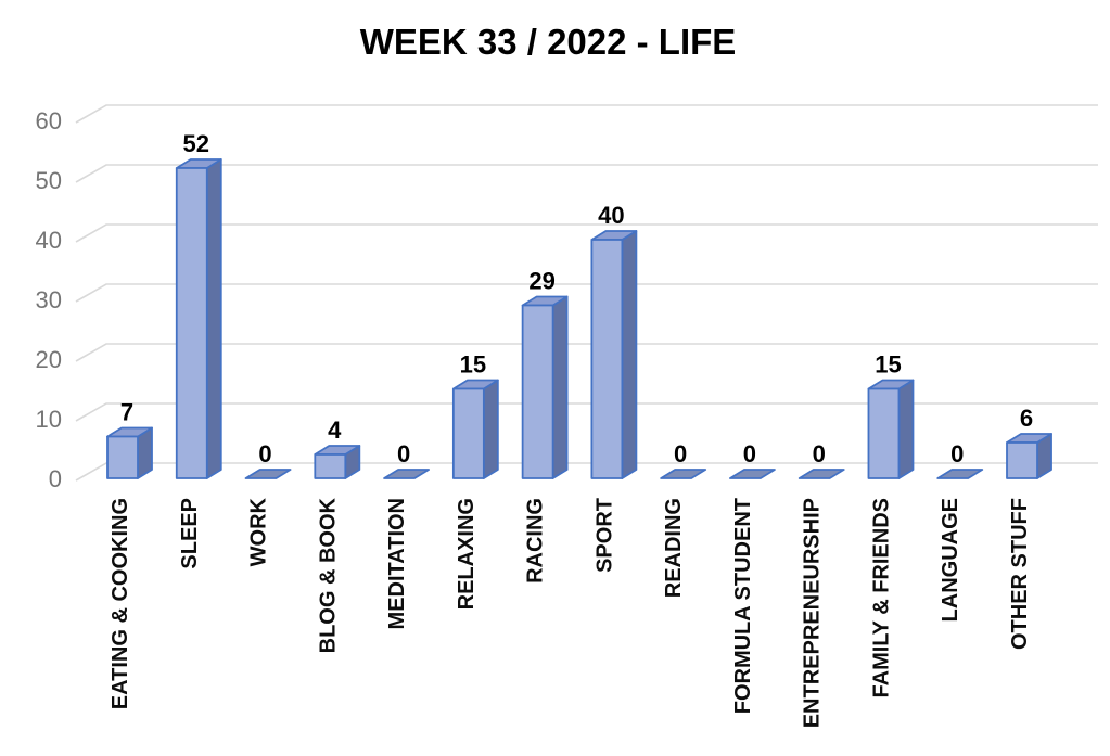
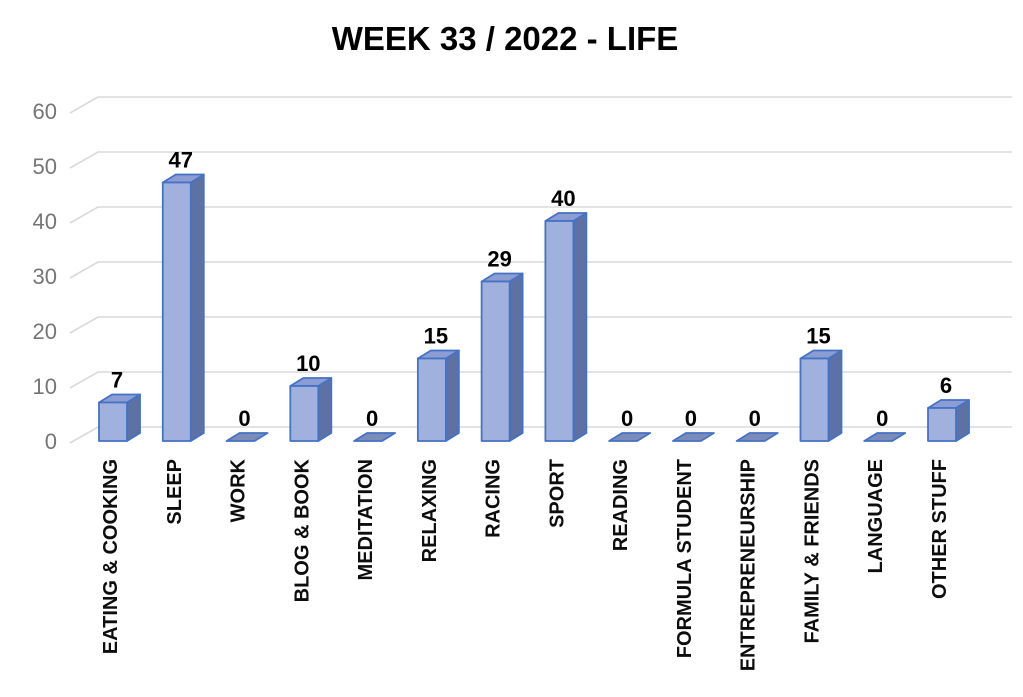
SLEEP: 52 -> 47
BLOG & BOOK: 4 -> 10
